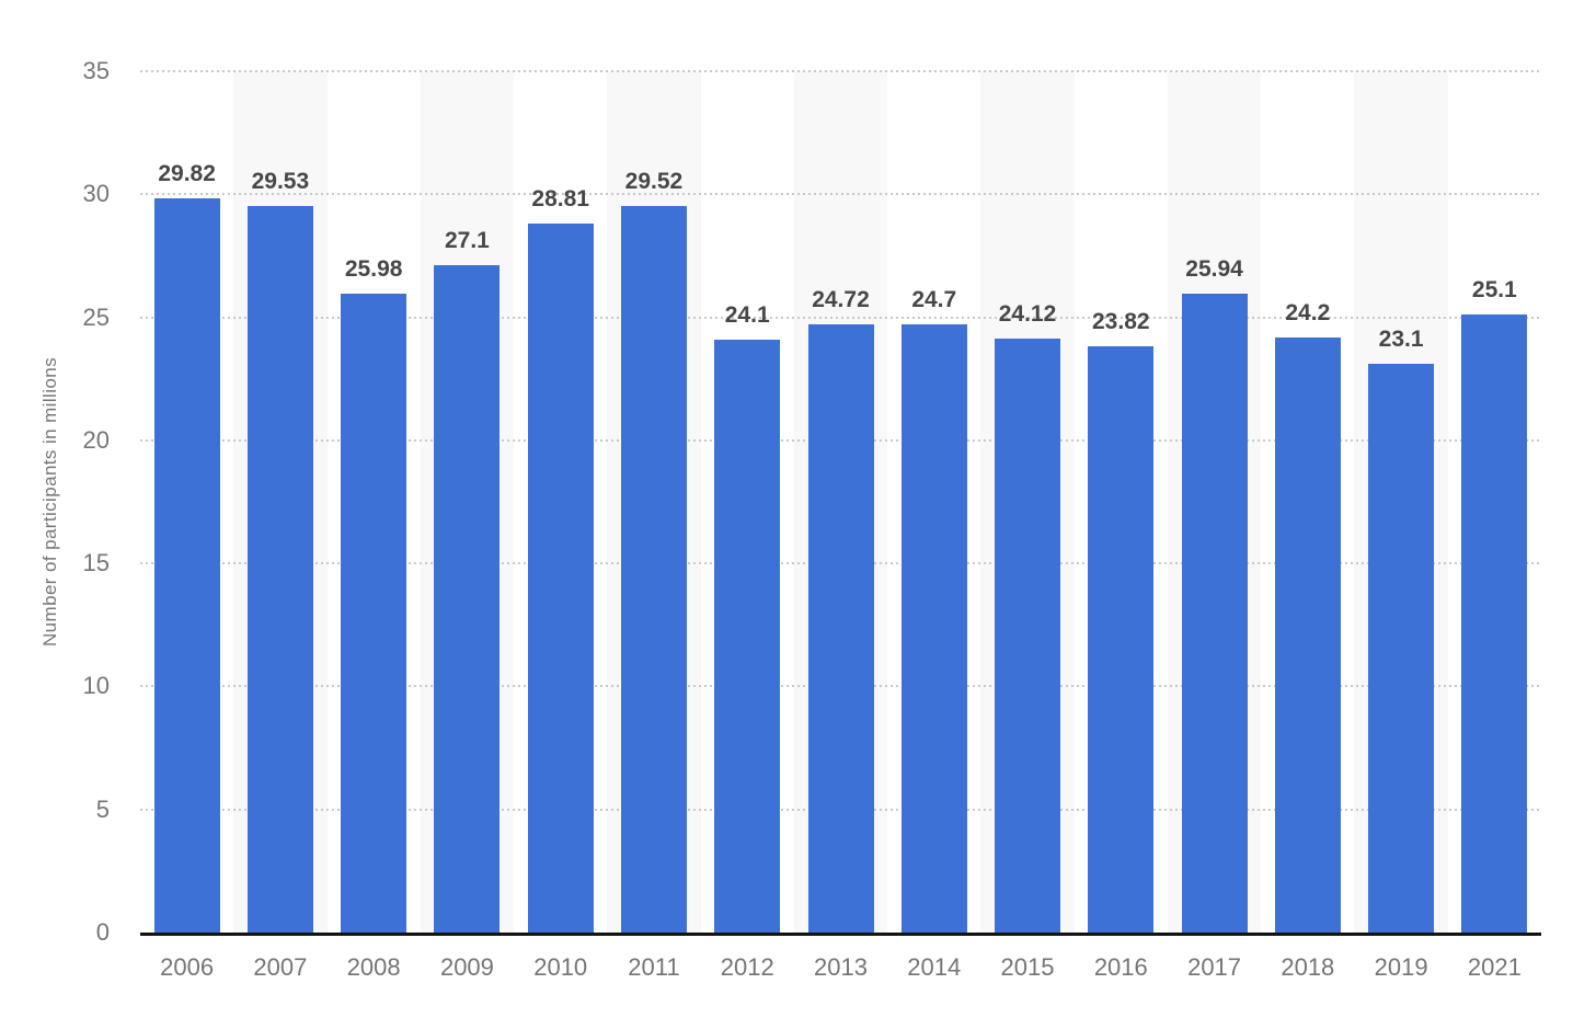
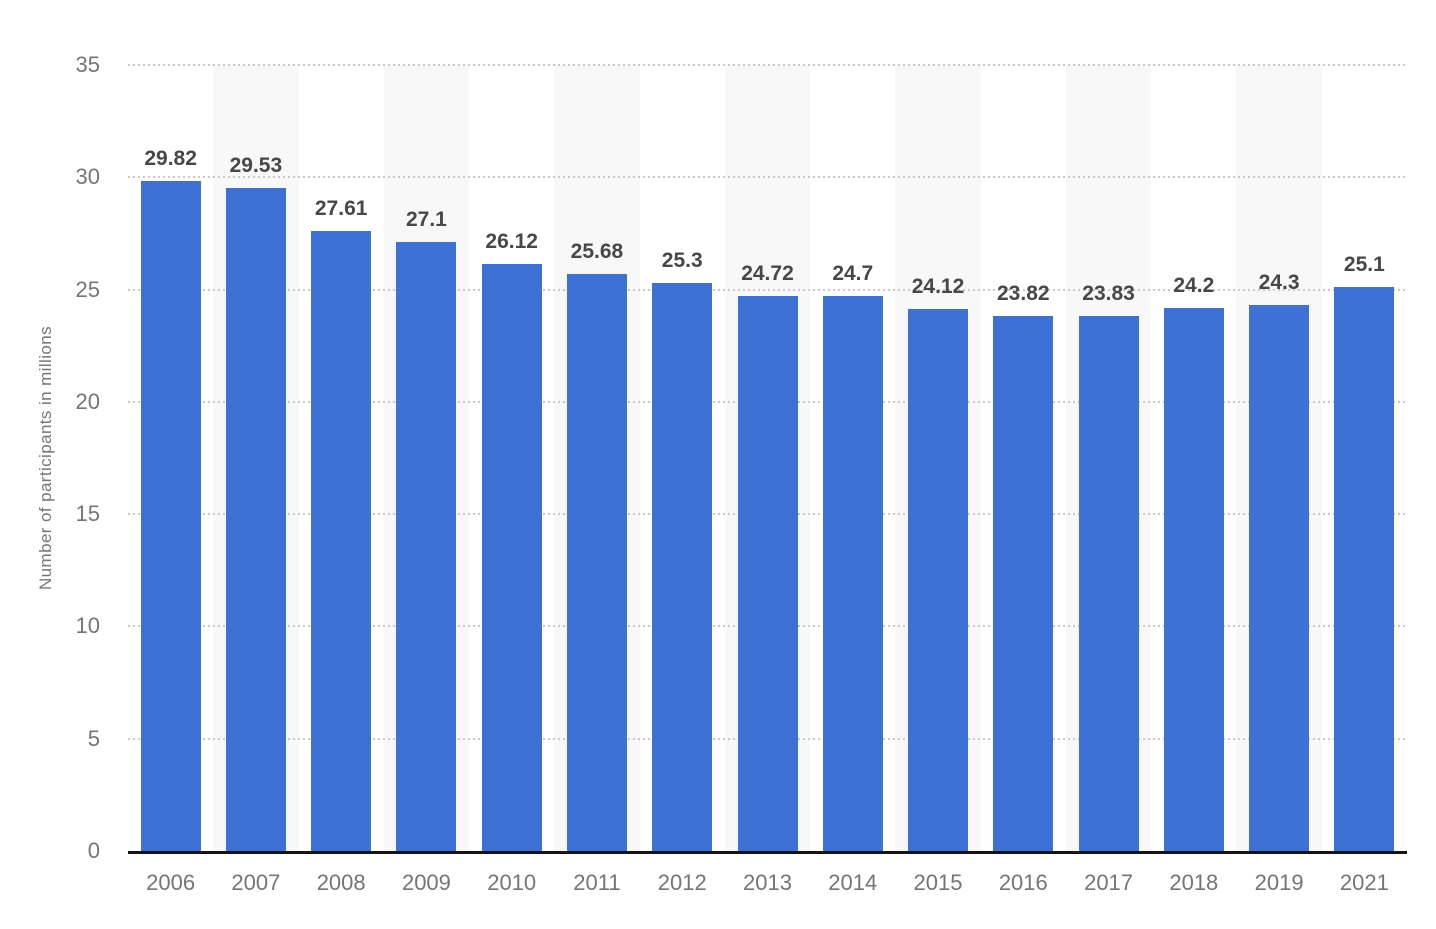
2008: 25.98 -> 27.61
2010: 28.81 -> 26.12
2011: 29.52 -> 25.68
2012: 24.1 -> 25.3
2017: 25.94 -> 23.83
2019: 23.1 -> 24.3
